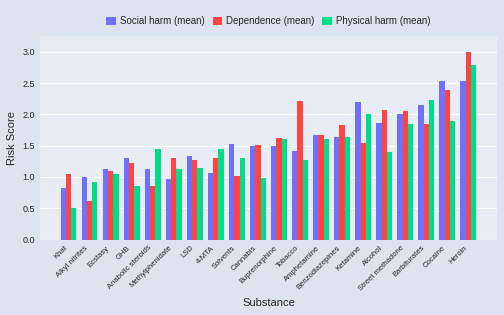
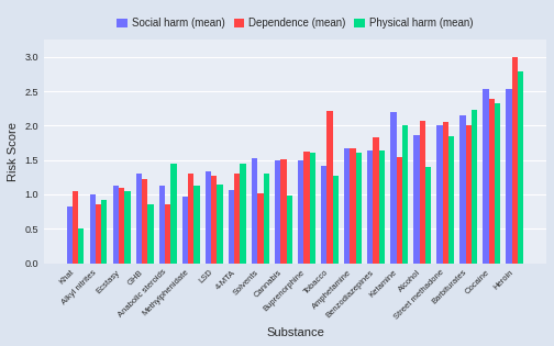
Dependence (mean)/Alkyl nitrites: 0.62 -> 0.85
Dependence (mean)/Barbiturates: 1.84 -> 2.01
Physical harm (mean)/Cocaine: 1.90 -> 2.33
